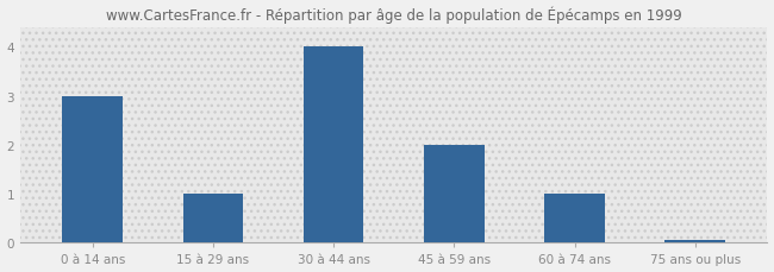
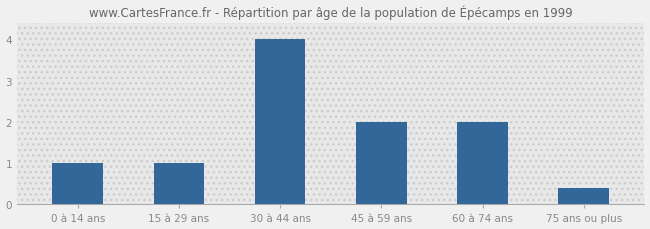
0 à 14 ans: 3.00 -> 1.00
60 à 74 ans: 1.00 -> 2.00
75 ans ou plus: 0.05 -> 0.40
